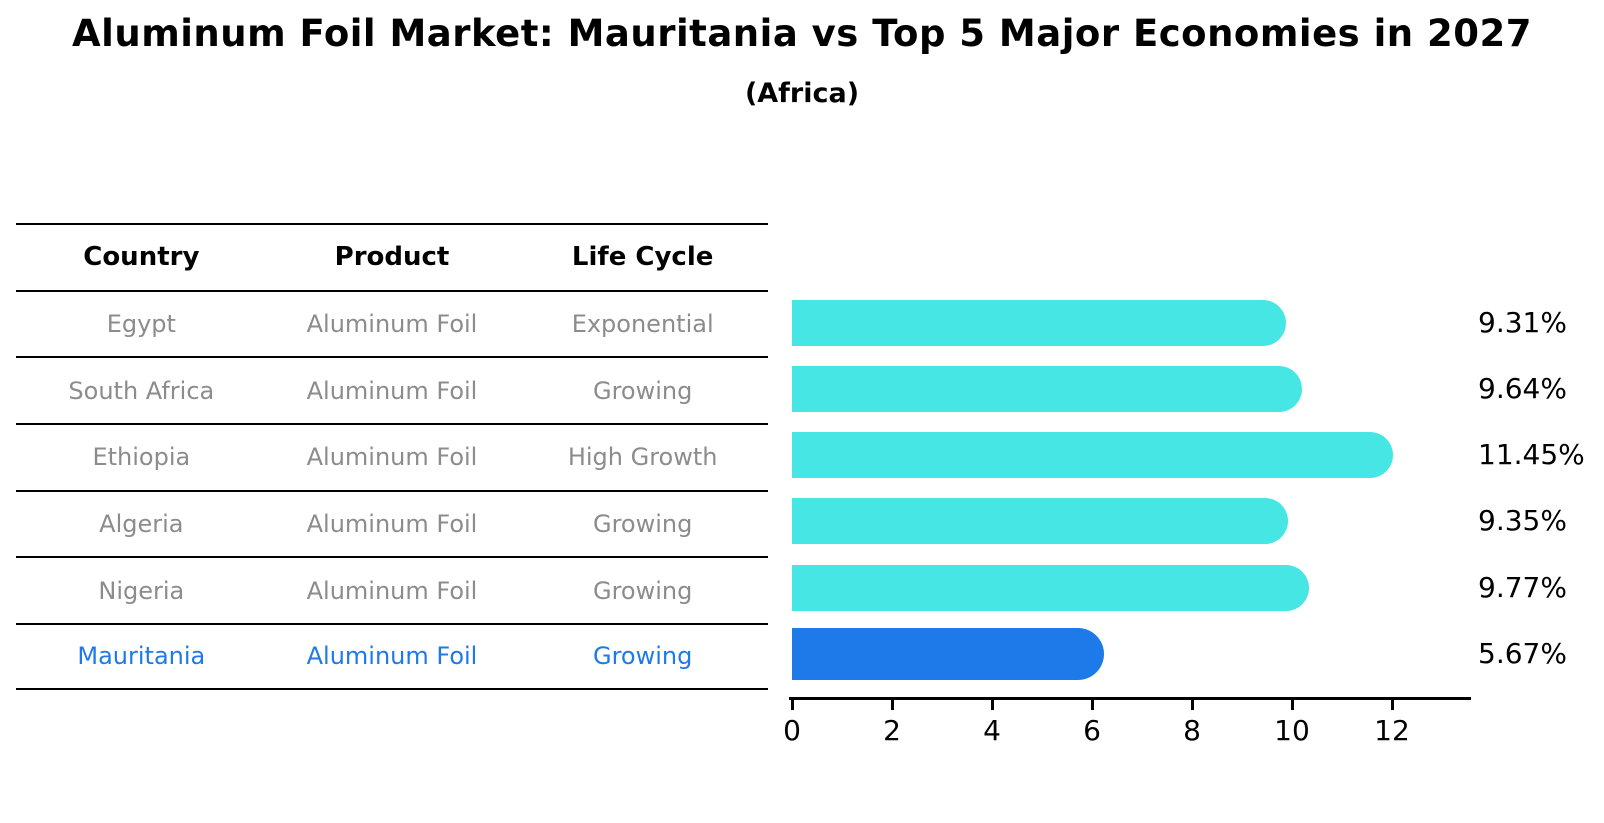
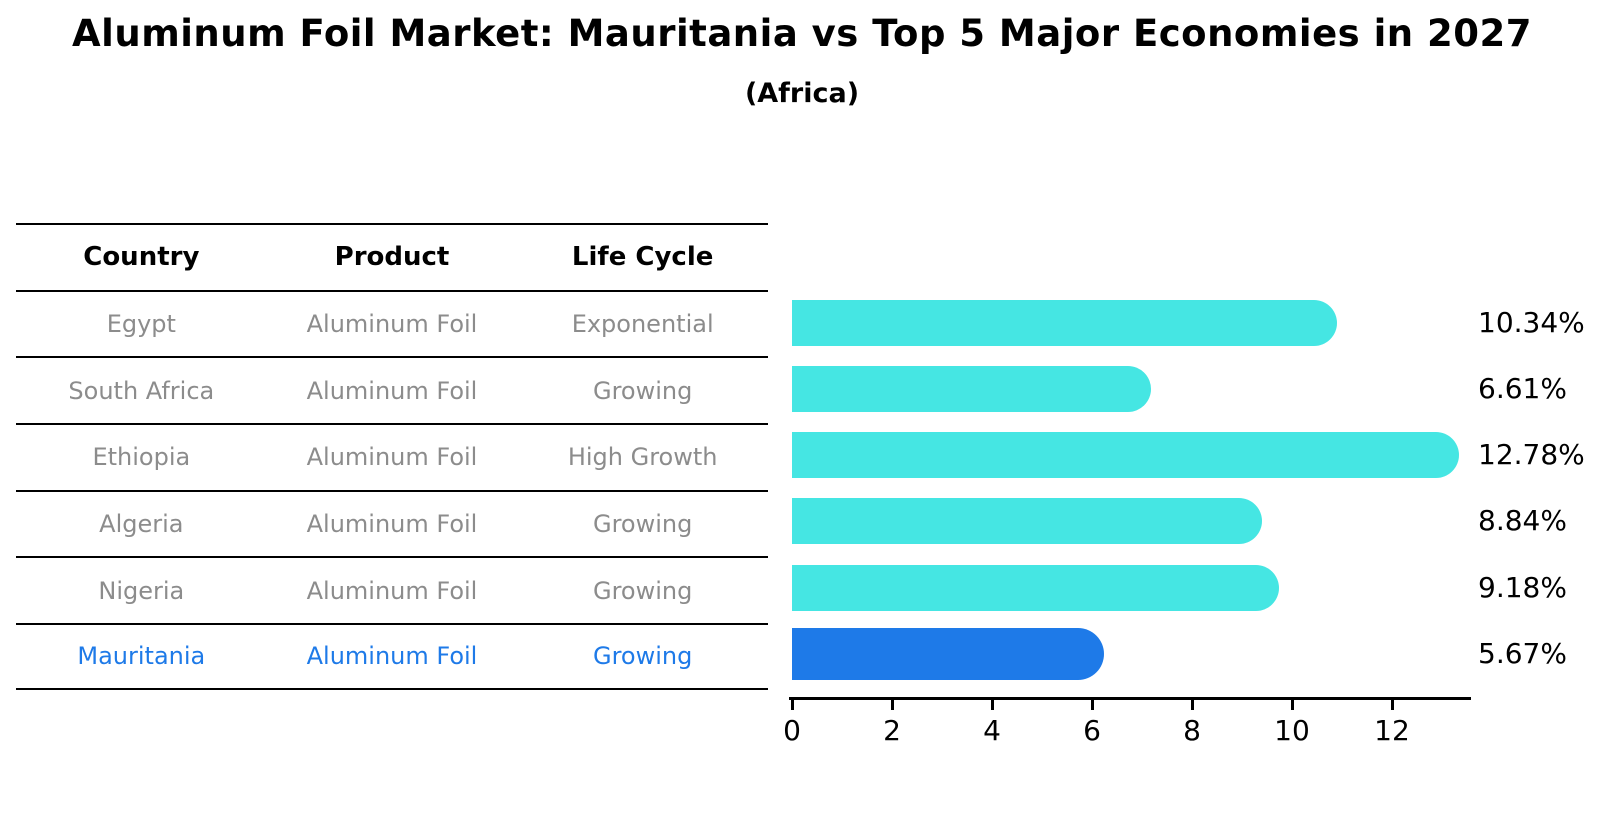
Egypt: 9.31% -> 10.34%
South Africa: 9.64% -> 6.61%
Ethiopia: 11.45% -> 12.78%
Algeria: 9.35% -> 8.84%
Nigeria: 9.77% -> 9.18%
